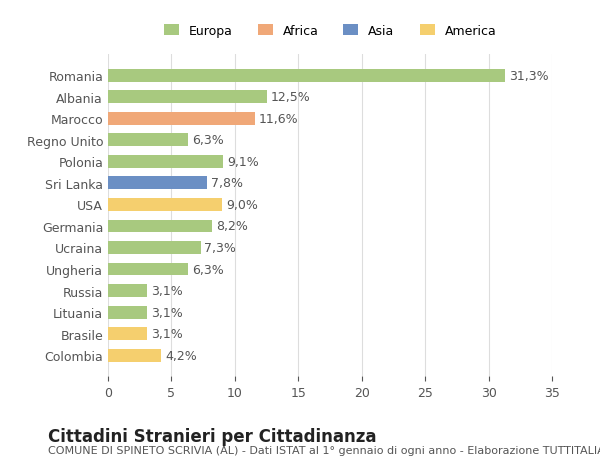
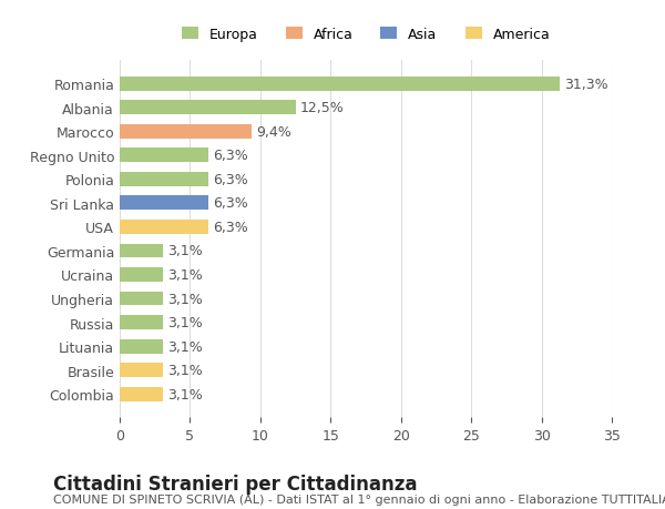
Marocco: 11,6% -> 9,4%
Polonia: 9,1% -> 6,3%
Sri Lanka: 7,8% -> 6,3%
USA: 9,0% -> 6,3%
Germania: 8,2% -> 3,1%
Ucraina: 7,3% -> 3,1%
Ungheria: 6,3% -> 3,1%
Colombia: 4,2% -> 3,1%
